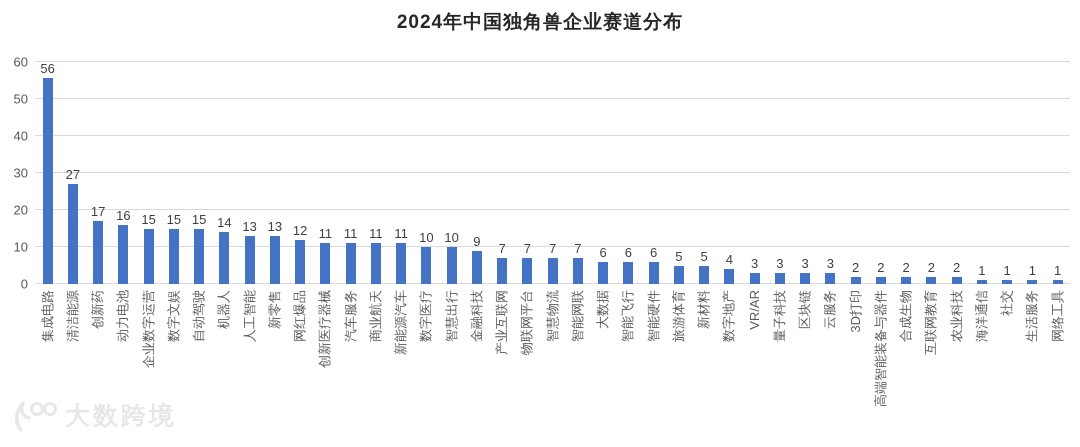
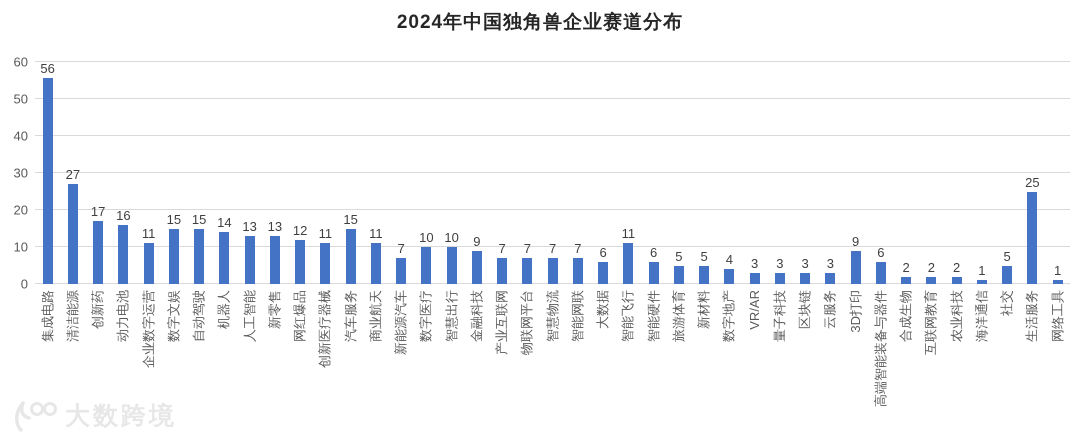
企业数字运营: 15 -> 11
汽车服务: 11 -> 15
新能源汽车: 11 -> 7
智能飞行: 6 -> 11
3D打印: 2 -> 9
高端智能装备与器件: 2 -> 6
社交: 1 -> 5
生活服务: 1 -> 25
